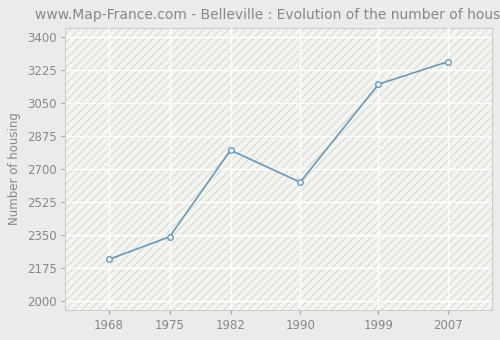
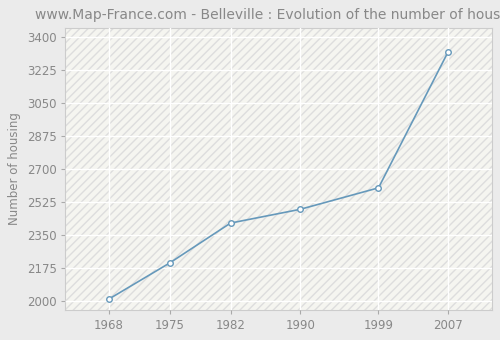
1968: 2220 -> 2010
1975: 2340 -> 2200
1982: 2800 -> 2410
1990: 2630 -> 2490
1999: 3150 -> 2600
2007: 3270 -> 3320
